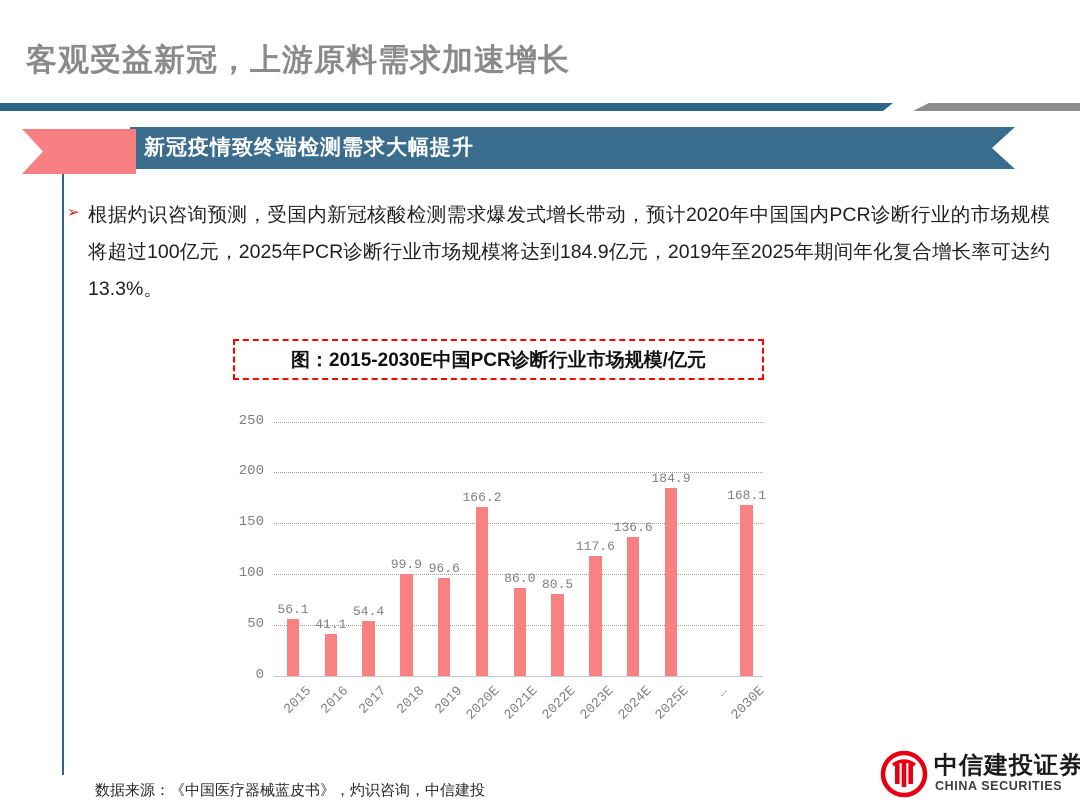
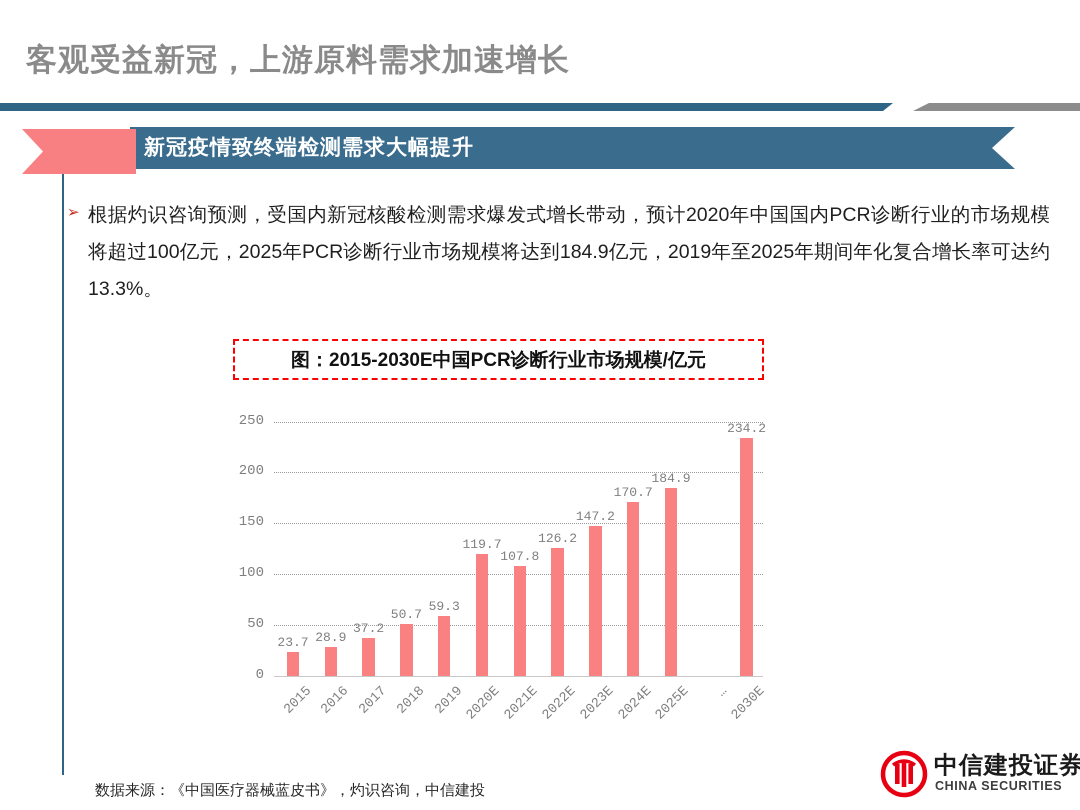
2015: 56.1 -> 23.7
2016: 41.1 -> 28.9
2017: 54.4 -> 37.2
2018: 99.9 -> 50.7
2019: 96.6 -> 59.3
2020E: 166.2 -> 119.7
2021E: 86.0 -> 107.8
2022E: 80.5 -> 126.2
2023E: 117.6 -> 147.2
2024E: 136.6 -> 170.7
2030E: 168.1 -> 234.2
